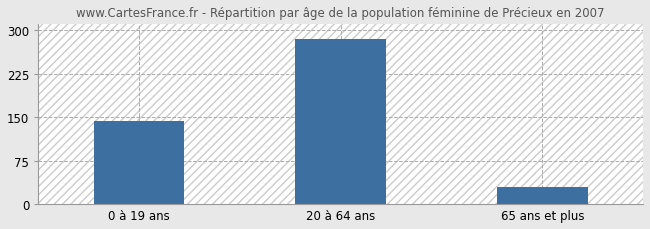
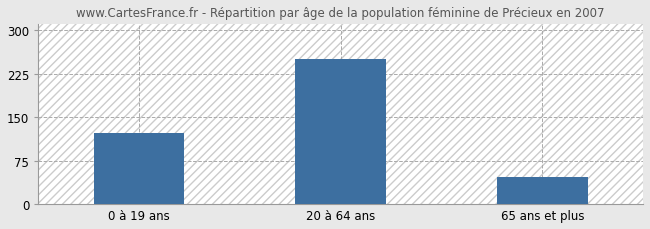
0 à 19 ans: 143 -> 122
20 à 64 ans: 284 -> 250
65 ans et plus: 30 -> 46
